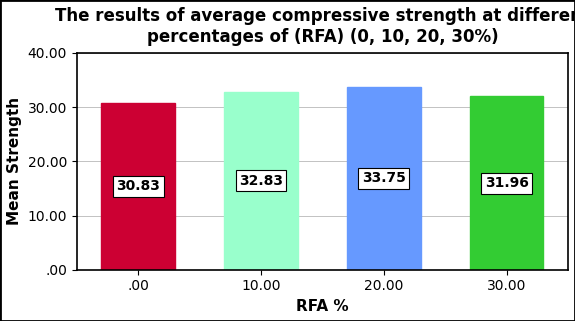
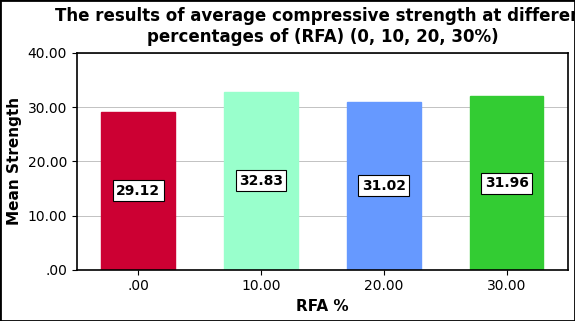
.00: 30.83 -> 29.12
20.00: 33.75 -> 31.02
